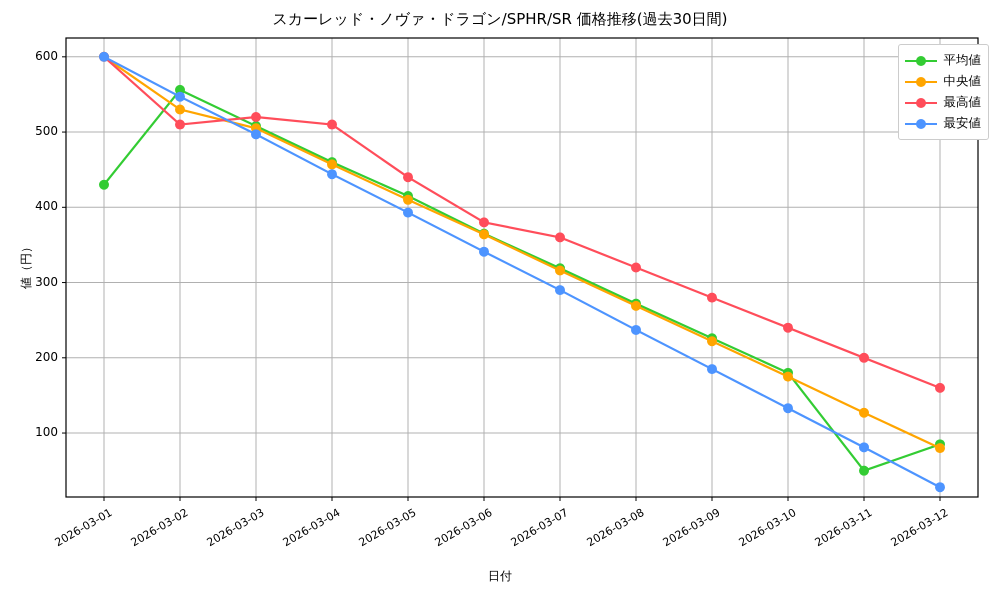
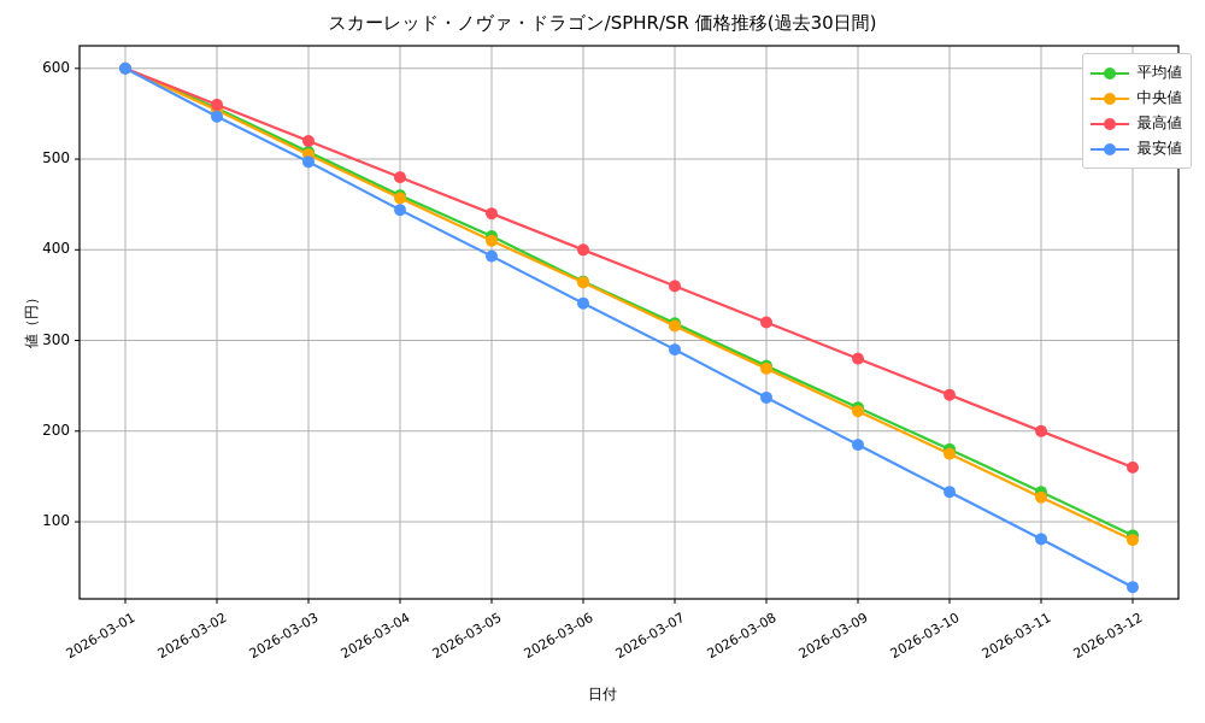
平均値/2026-03-01: 430 -> 600
中央値/2026-03-02: 530 -> 550
最高値/2026-03-02: 510 -> 560
最高値/2026-03-04: 510 -> 480
最高値/2026-03-06: 380 -> 400
平均値/2026-03-11: 50 -> 130
